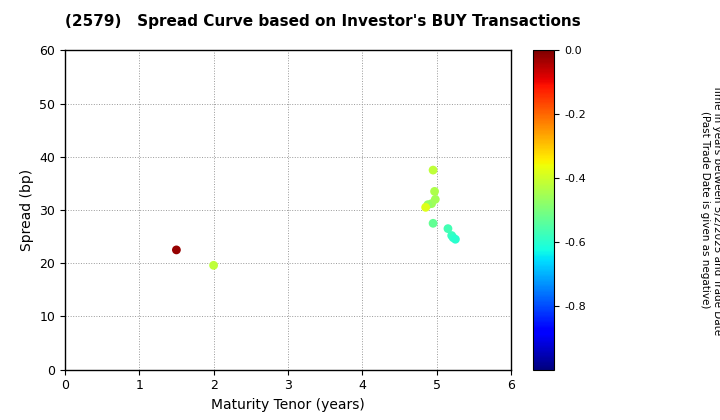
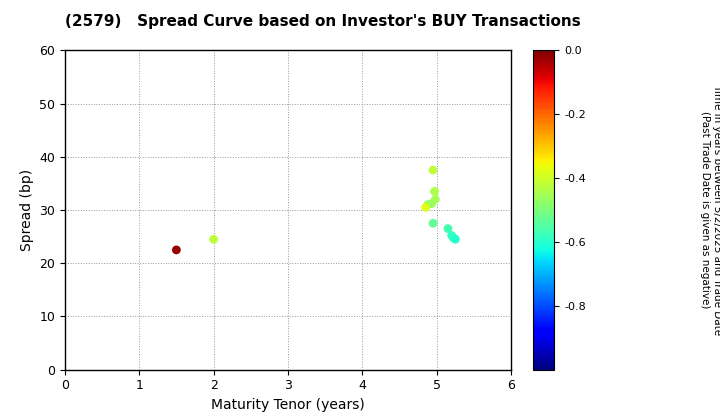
2: 19.6 -> 24.5
